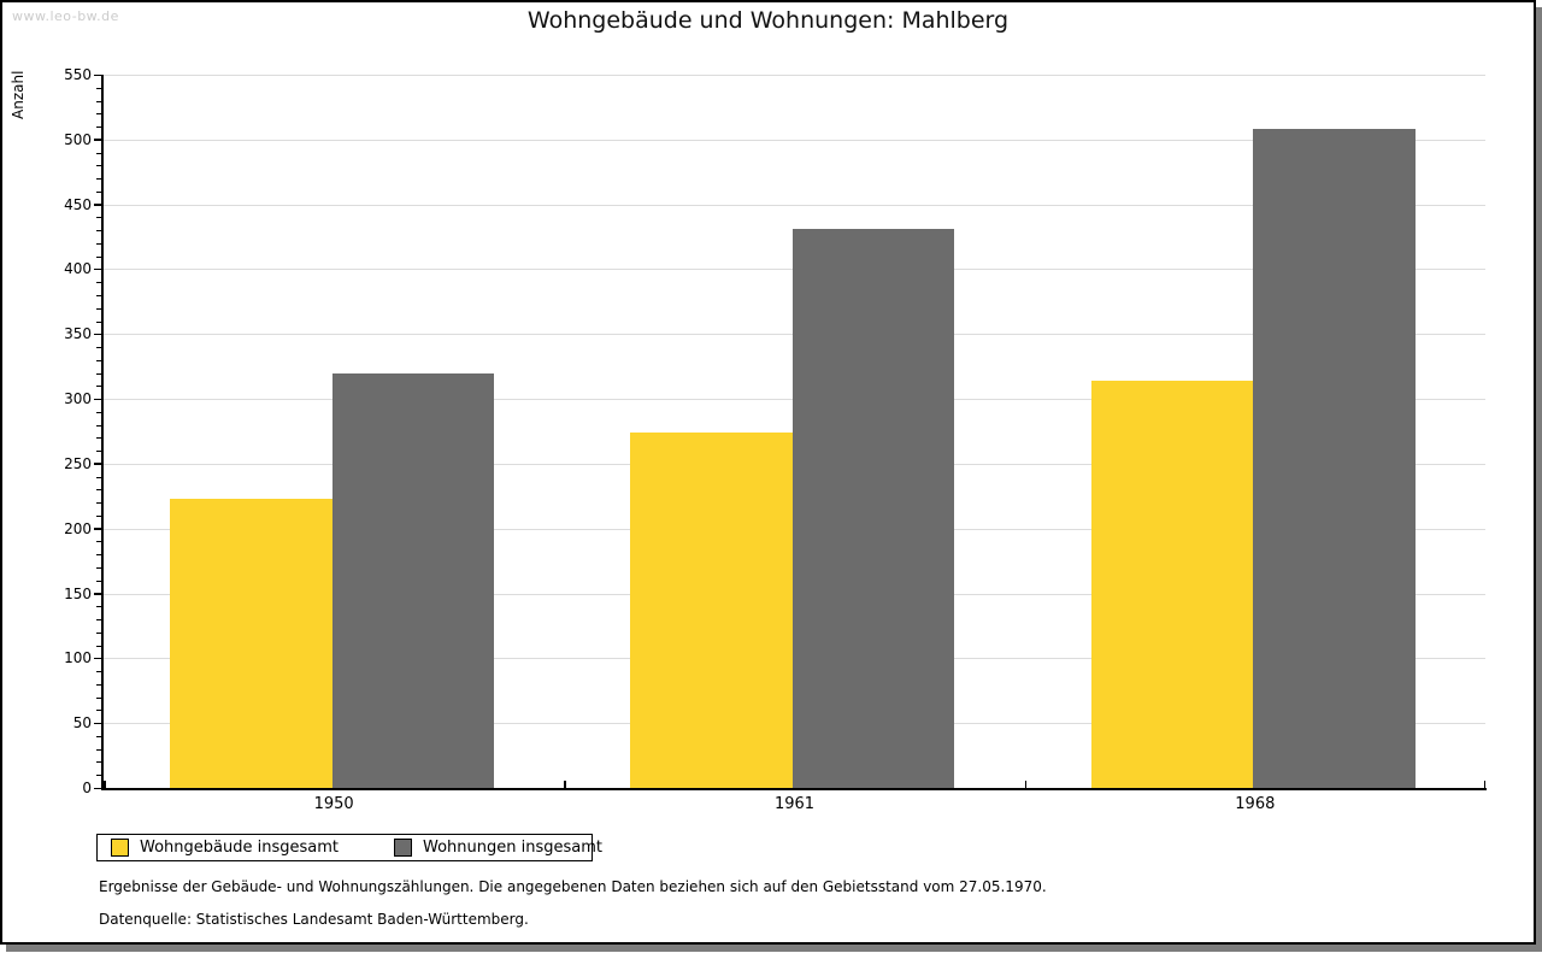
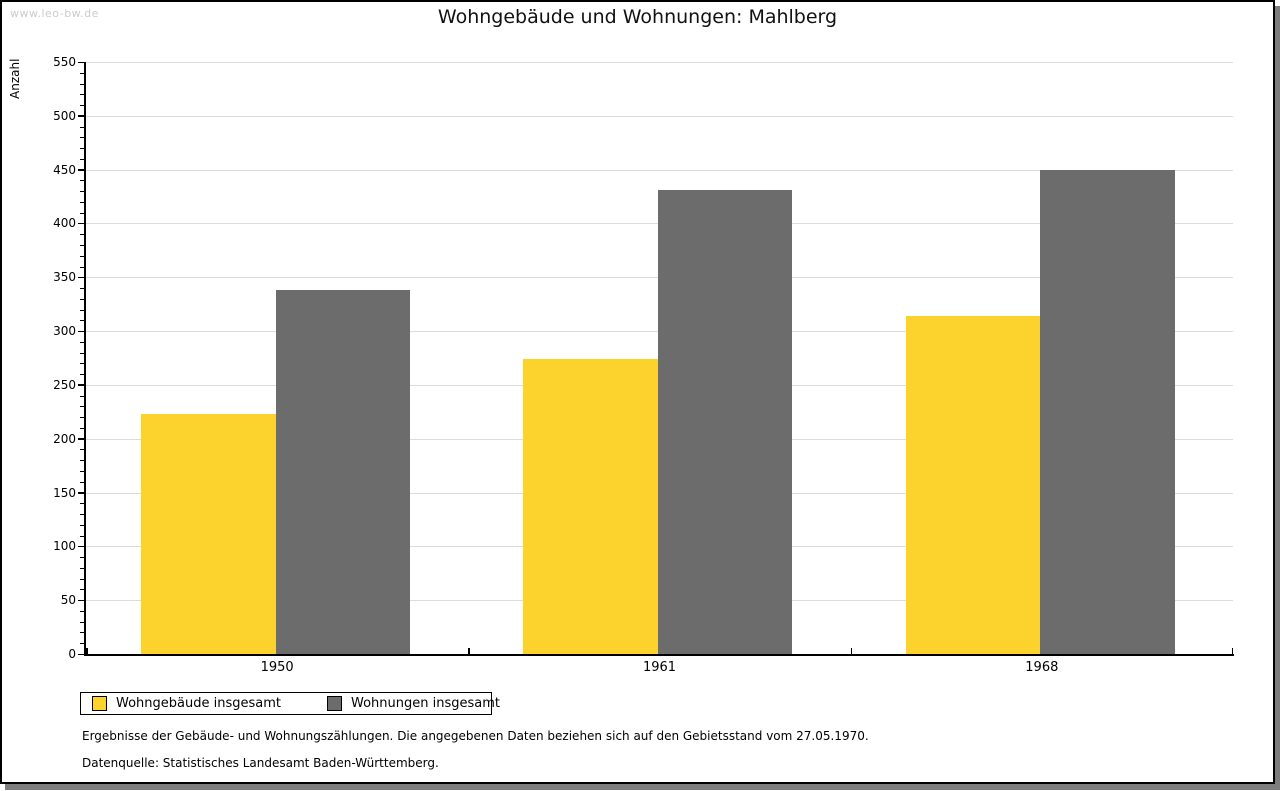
Wohnungen insgesamt/1950: 320 -> 338
Wohnungen insgesamt/1968: 508 -> 450
